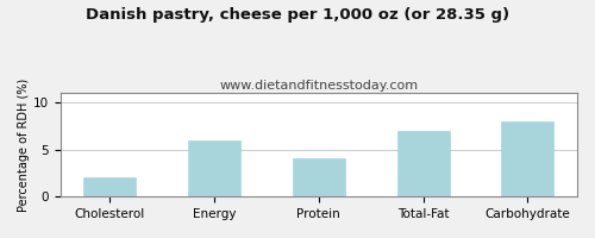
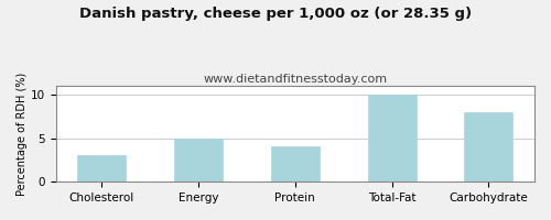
Cholesterol: 2 -> 3
Energy: 6 -> 5
Total-Fat: 7 -> 10
